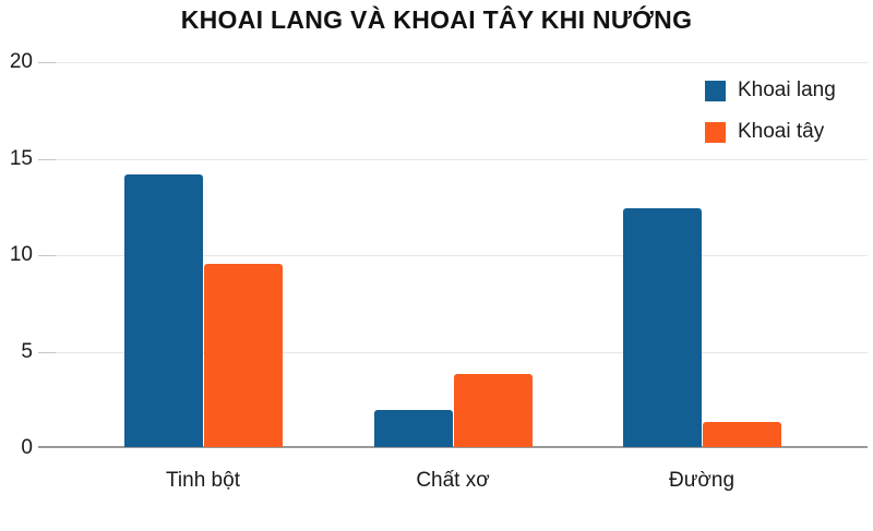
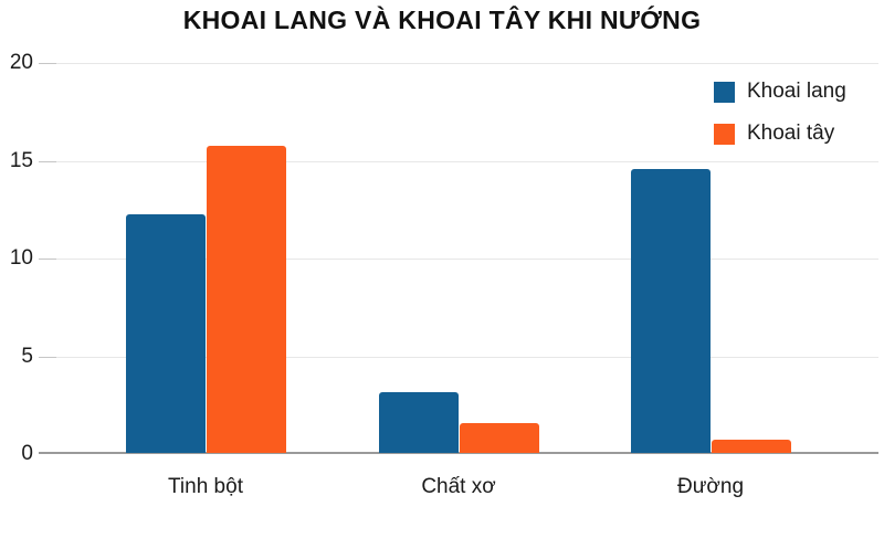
Khoai lang/Tinh bột: 14.1 -> 12.2
Khoai tây/Tinh bột: 9.5 -> 15.7
Khoai lang/Chất xơ: 1.9 -> 3.1
Khoai tây/Chất xơ: 3.8 -> 1.5
Khoai lang/Đường: 12.4 -> 14.5
Khoai tây/Đường: 1.3 -> 0.7
